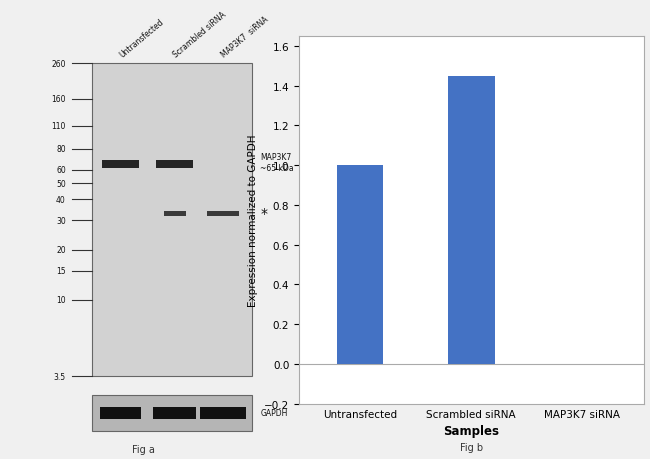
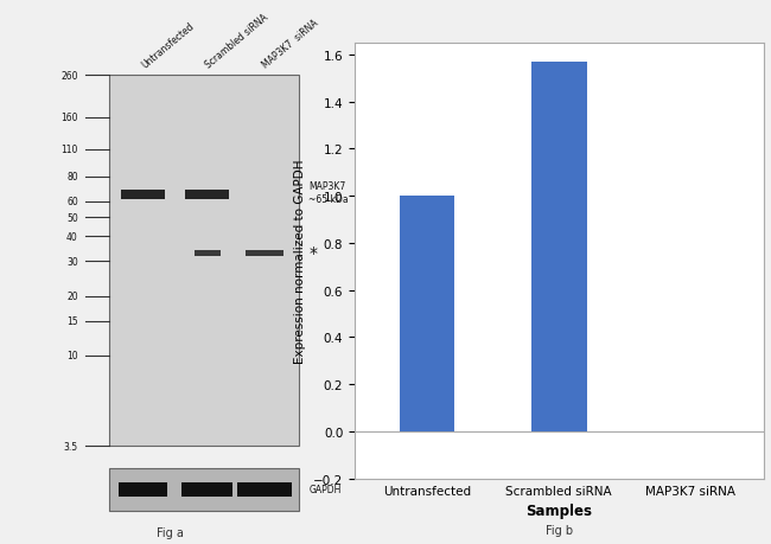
Scrambled siRNA: 1.45 -> 1.57
